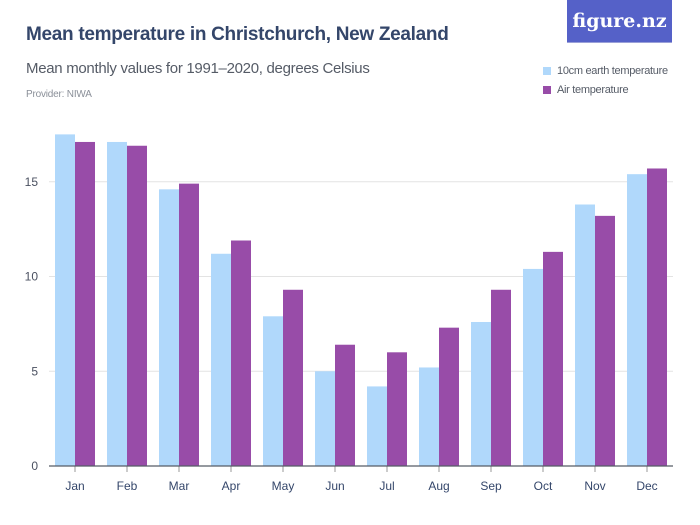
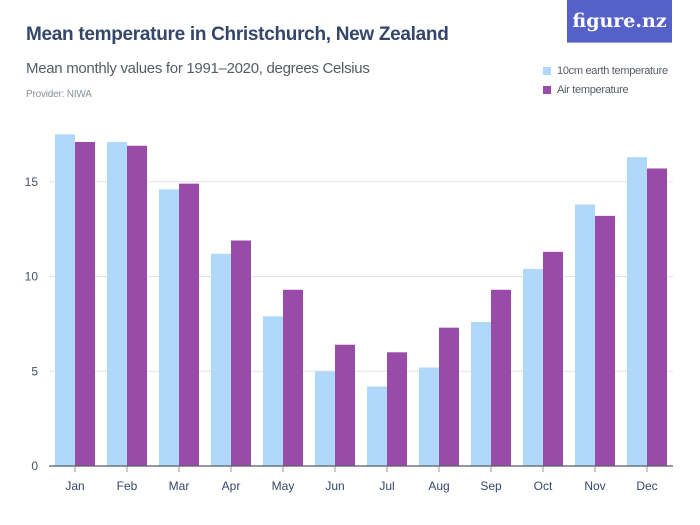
10cm earth temperature/Dec: 15.4 -> 16.3
